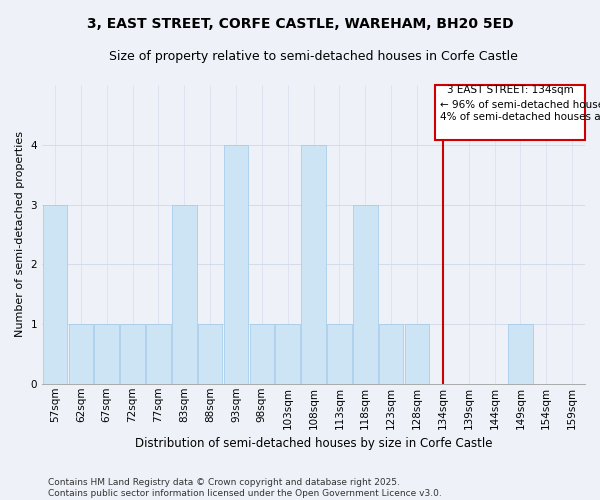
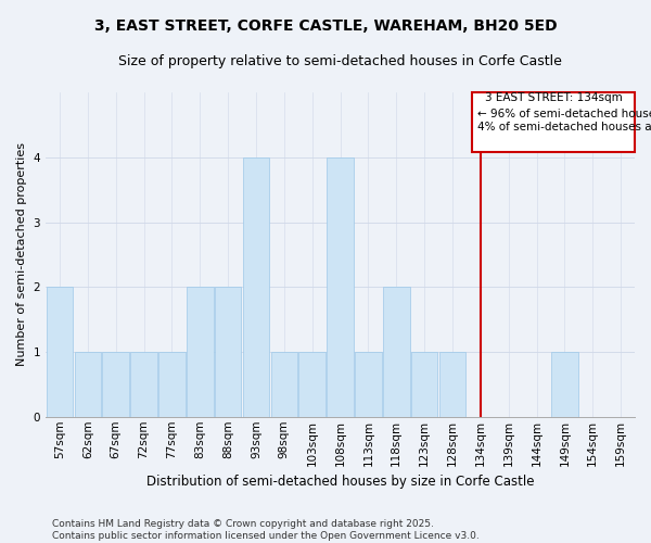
57sqm: 3 -> 2
83sqm: 3 -> 2
88sqm: 1 -> 2
118sqm: 3 -> 2
